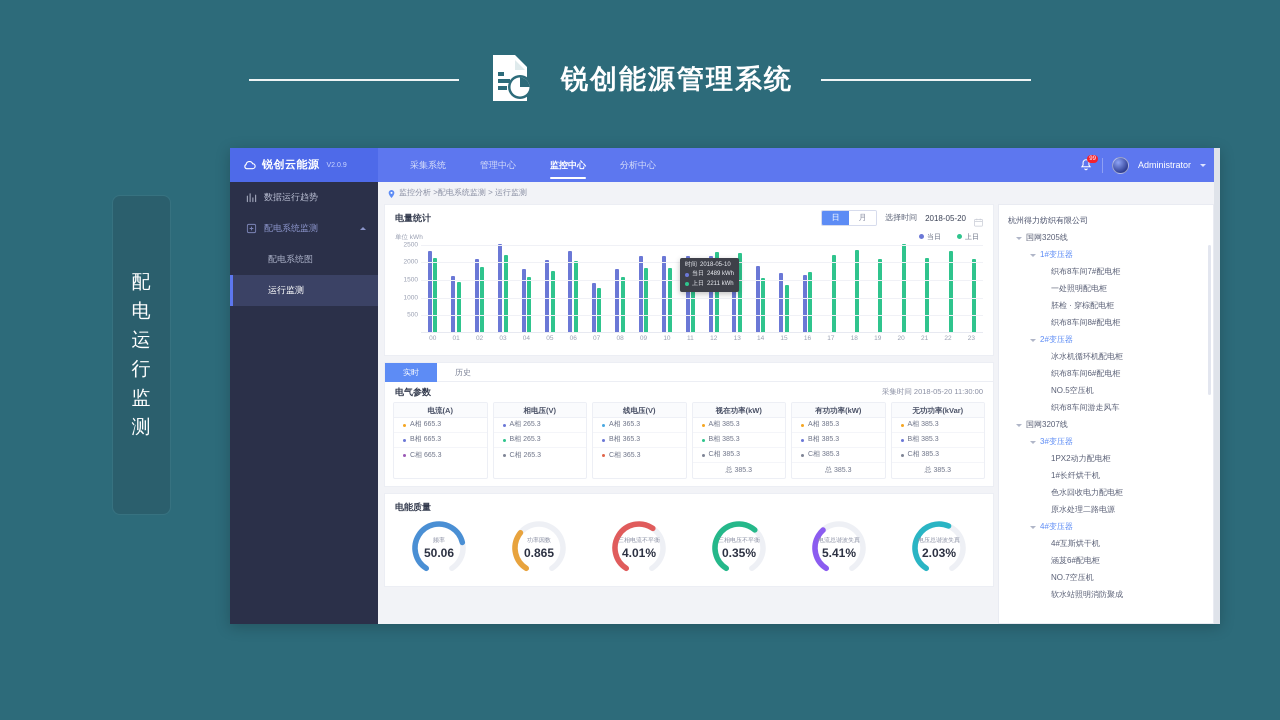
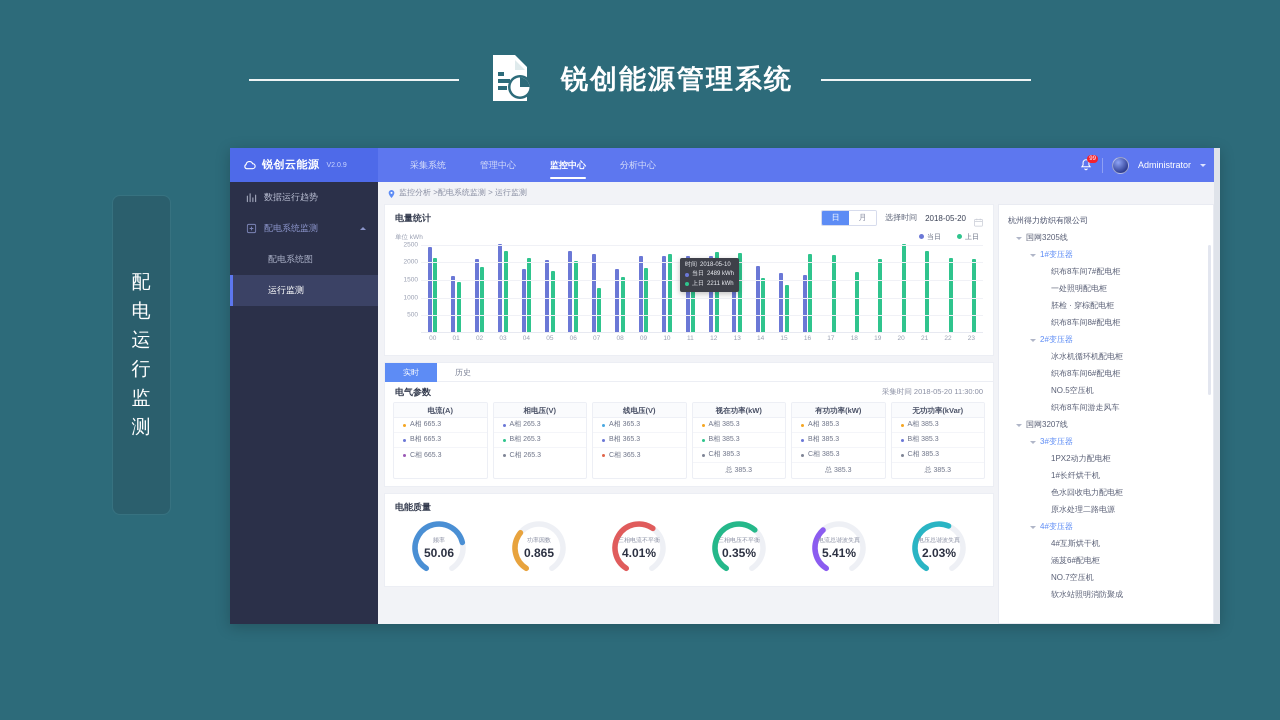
当日/00: 2300 -> 2400
上日/03: 2200 -> 2300
上日/04: 1600 -> 2100
当日/07: 1400 -> 2200
上日/10: 1800 -> 2200
上日/16: 1700 -> 2200
上日/18: 2300 -> 1700
上日/21: 2100 -> 2300
上日/22: 2300 -> 2100
